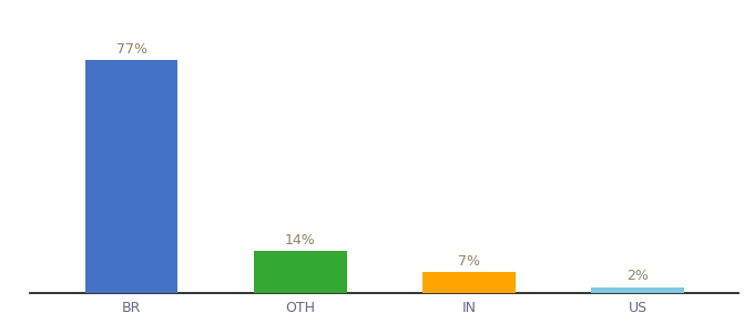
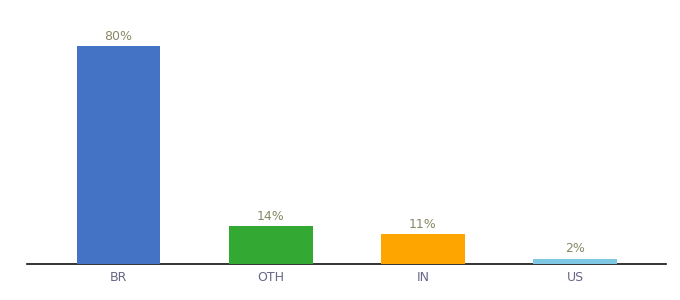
BR: 77% -> 80%
IN: 7% -> 11%
